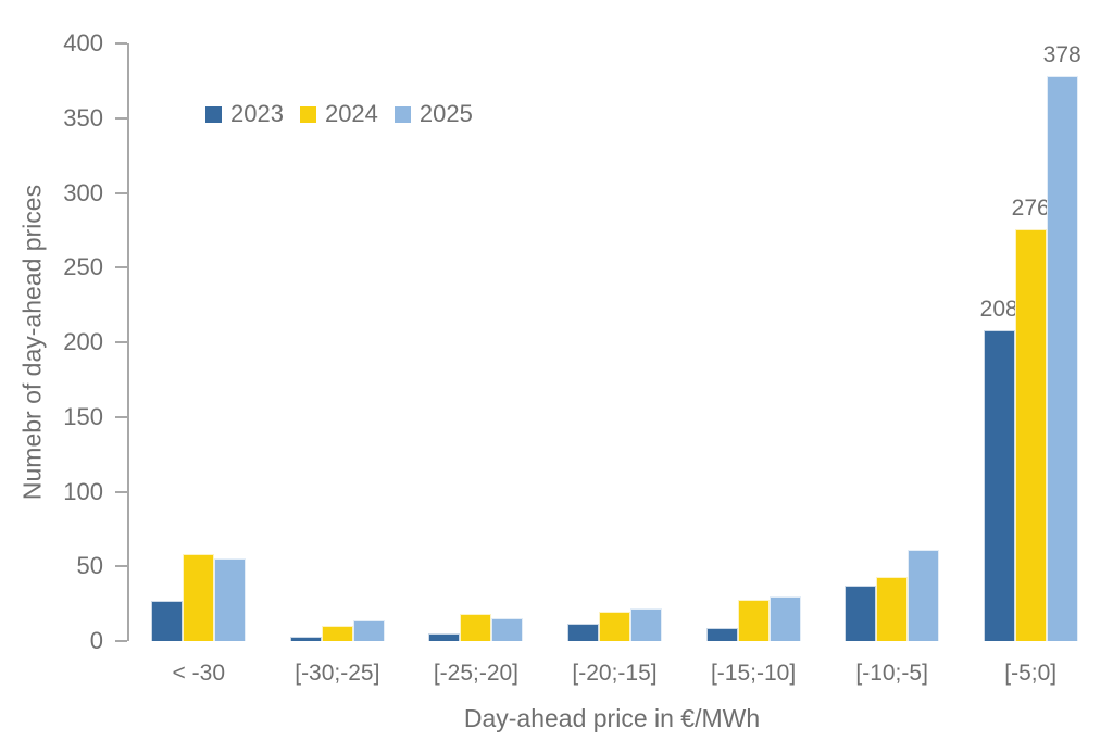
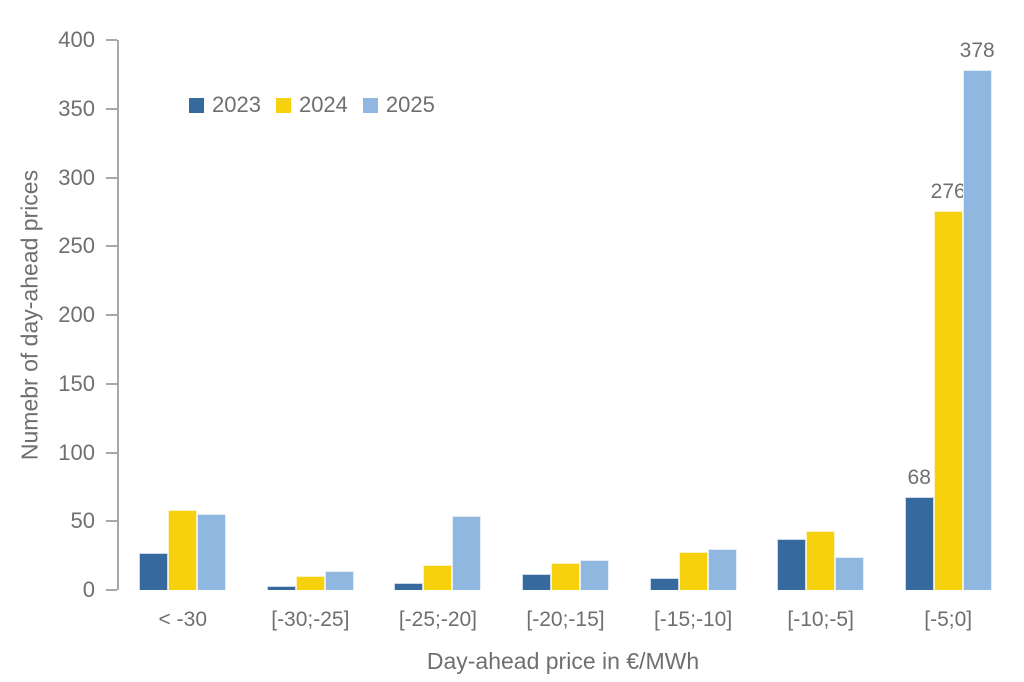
2025/[-25;-20]: 15 -> 54
2025/[-10;-5]: 61 -> 24
2023/[-5;0]: 208 -> 68
